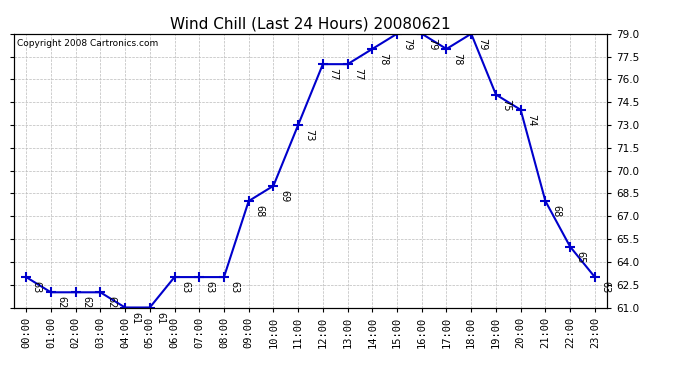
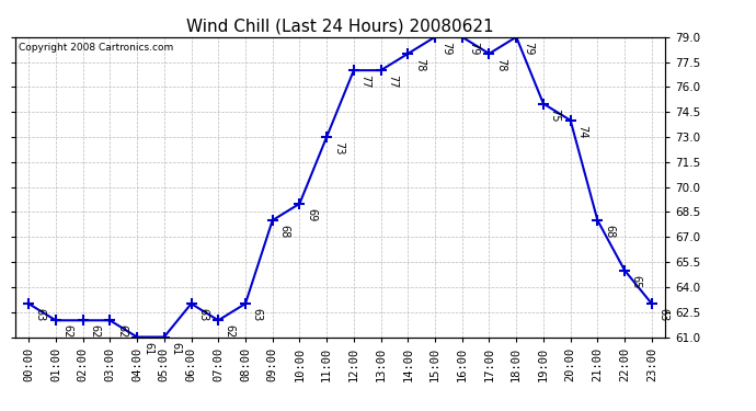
07:00: 63 -> 62
